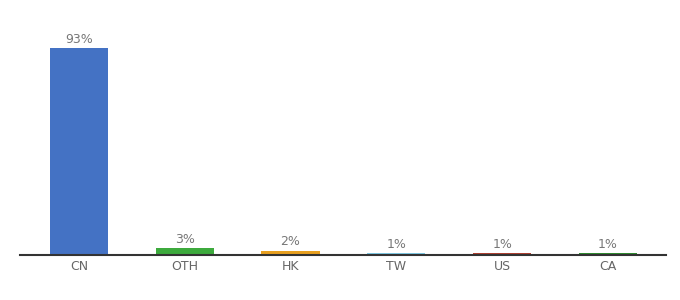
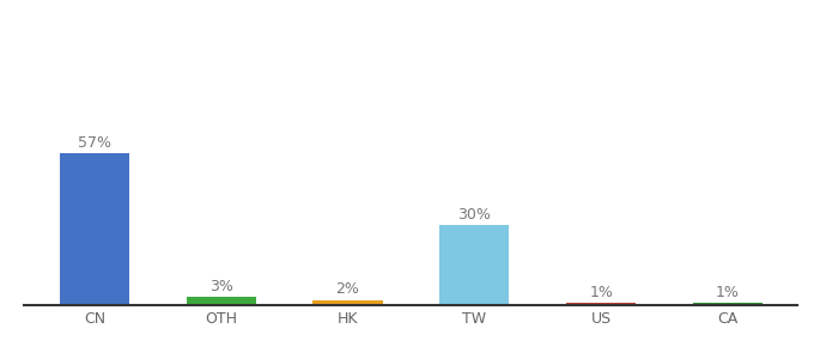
CN: 93% -> 57%
TW: 1% -> 30%
